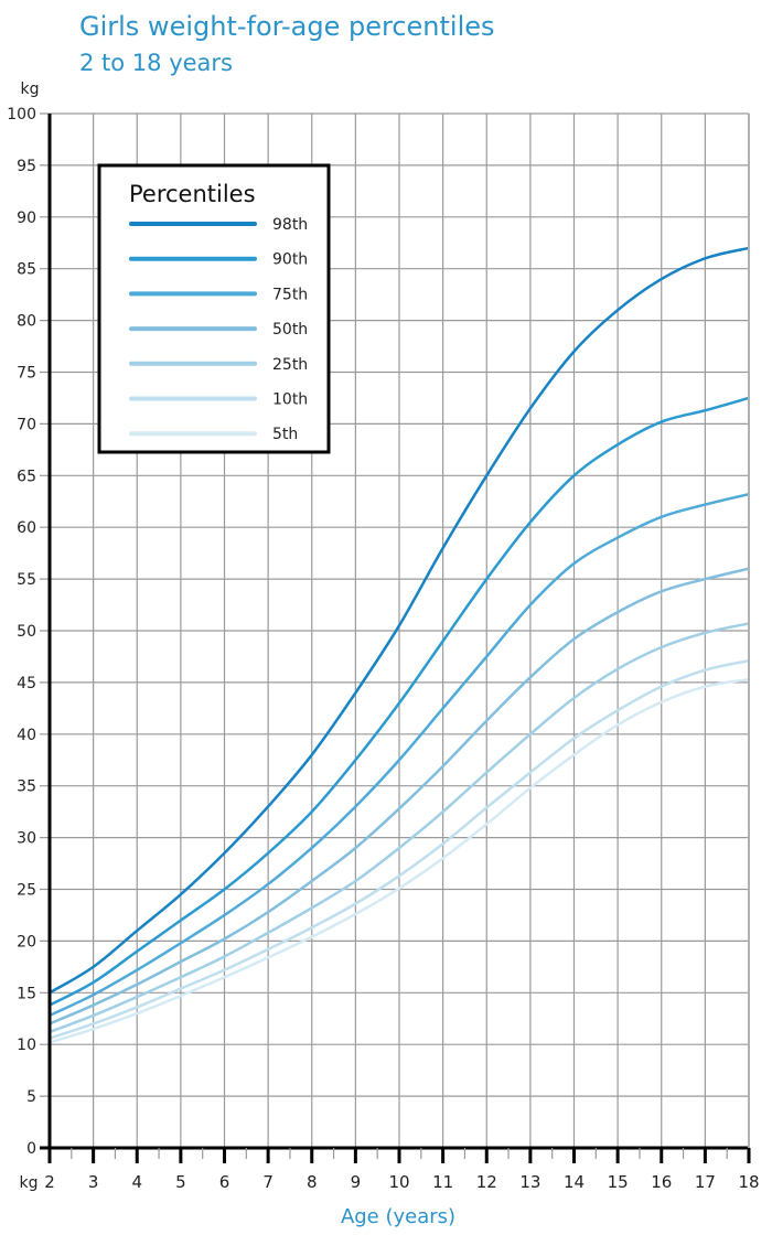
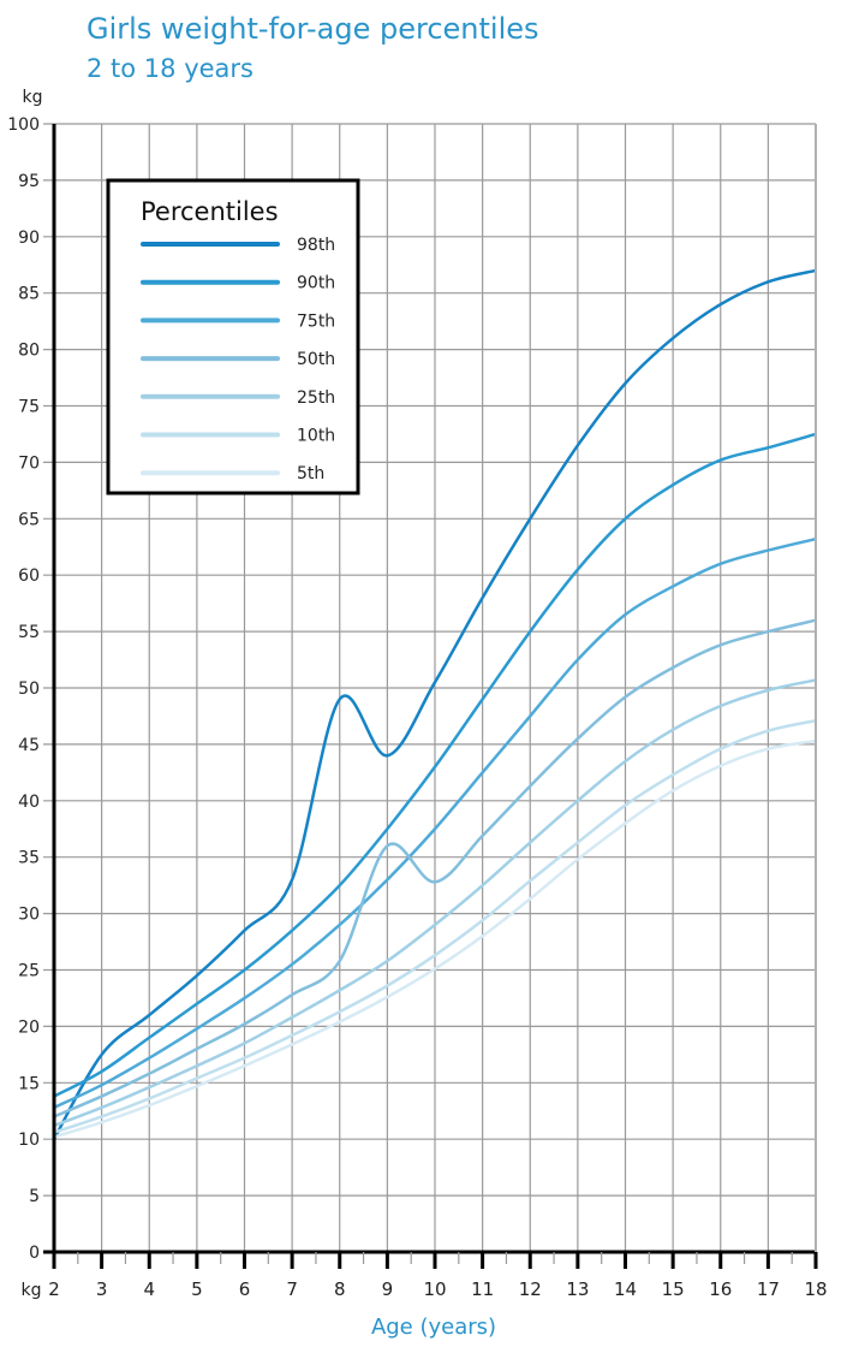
98th/2: 15 -> 10
98th/8: 38 -> 49
50th/9: 29 -> 36
